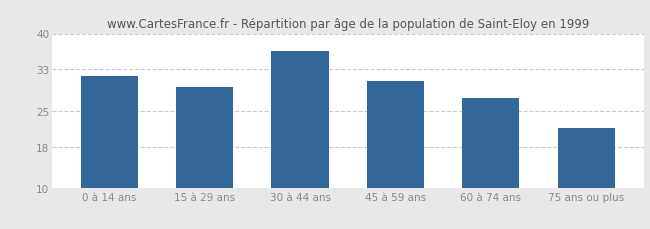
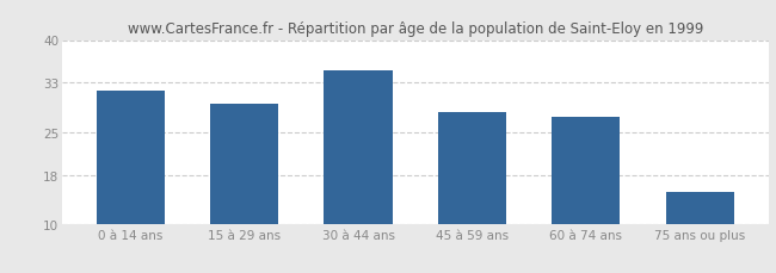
30 à 44 ans: 36.6 -> 35.0
45 à 59 ans: 30.8 -> 28.3
75 ans ou plus: 21.6 -> 15.2
